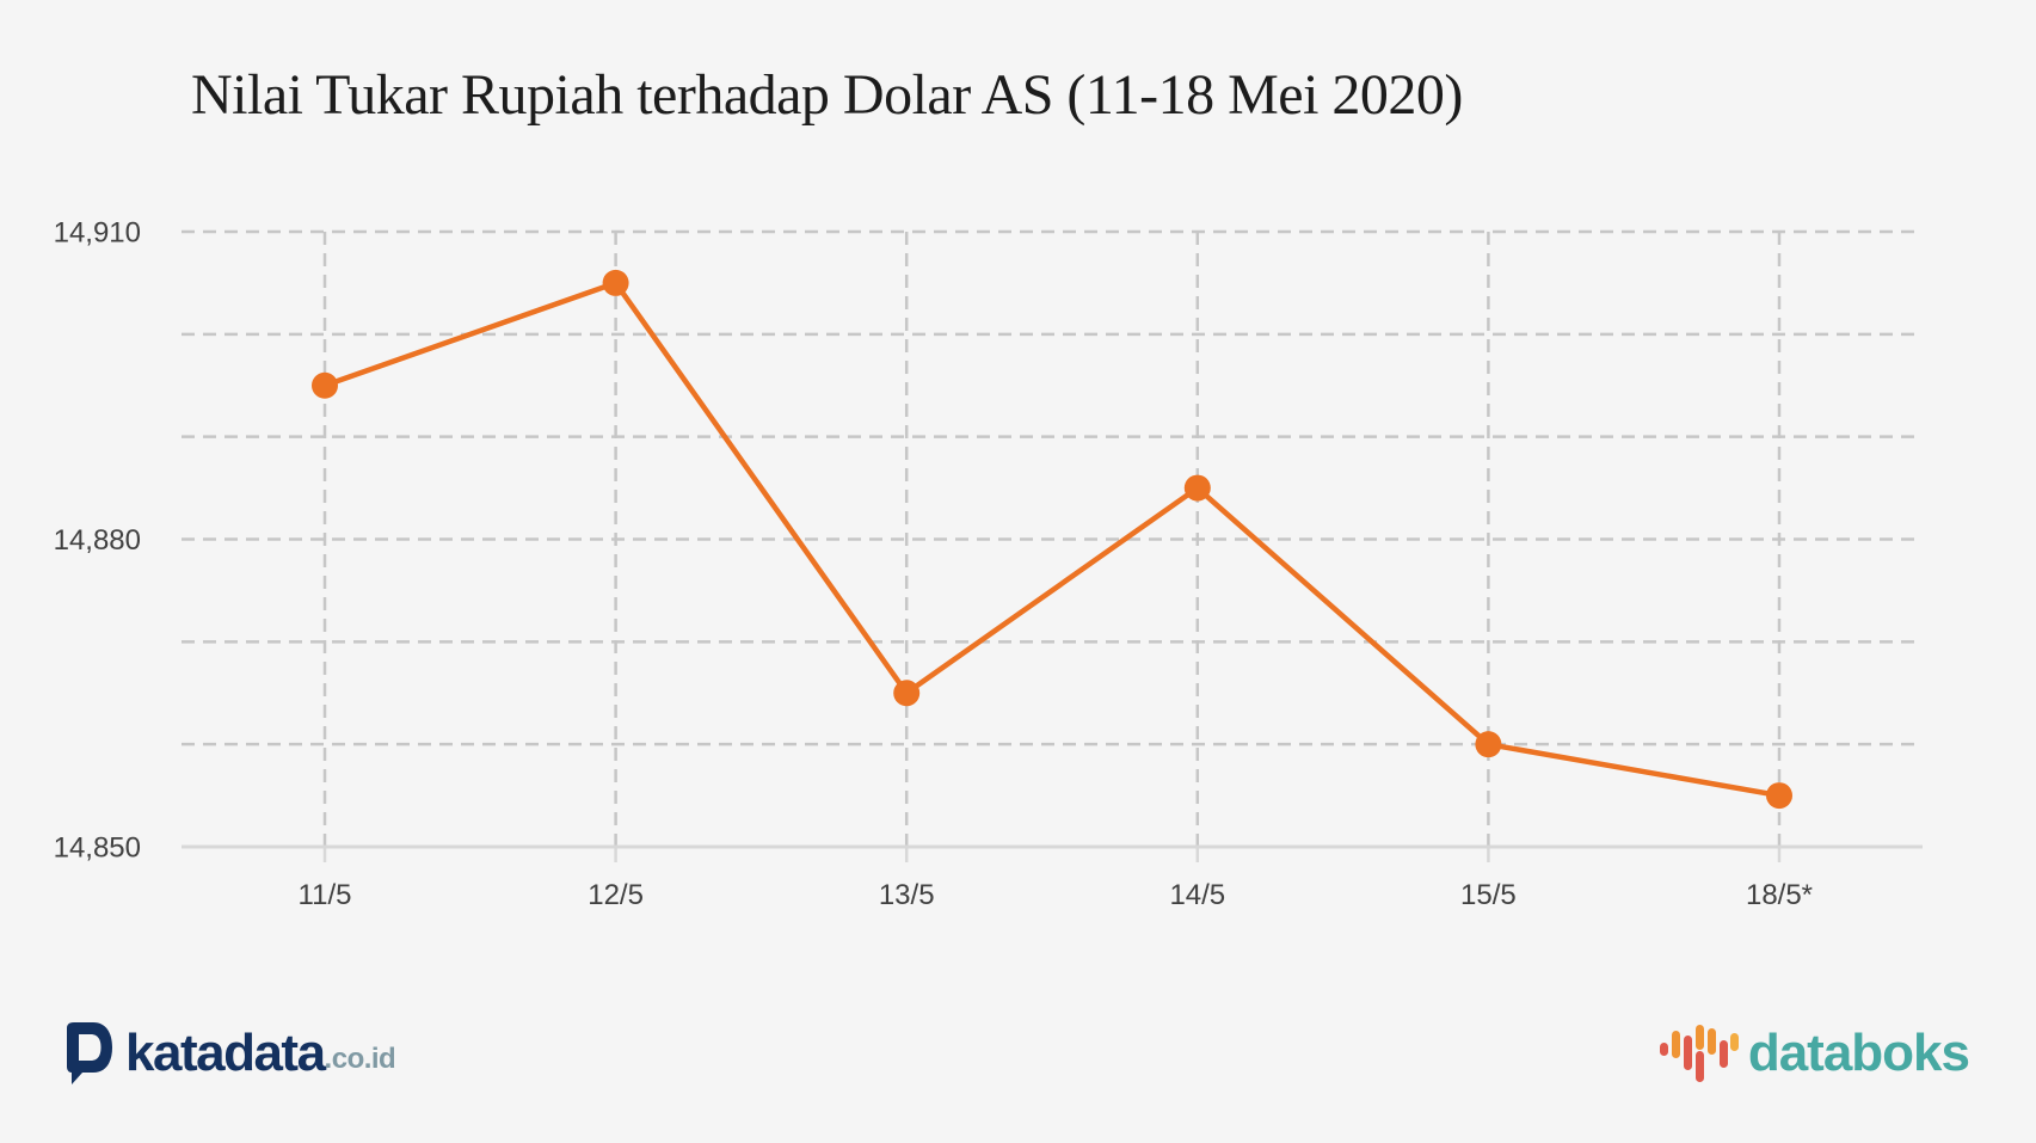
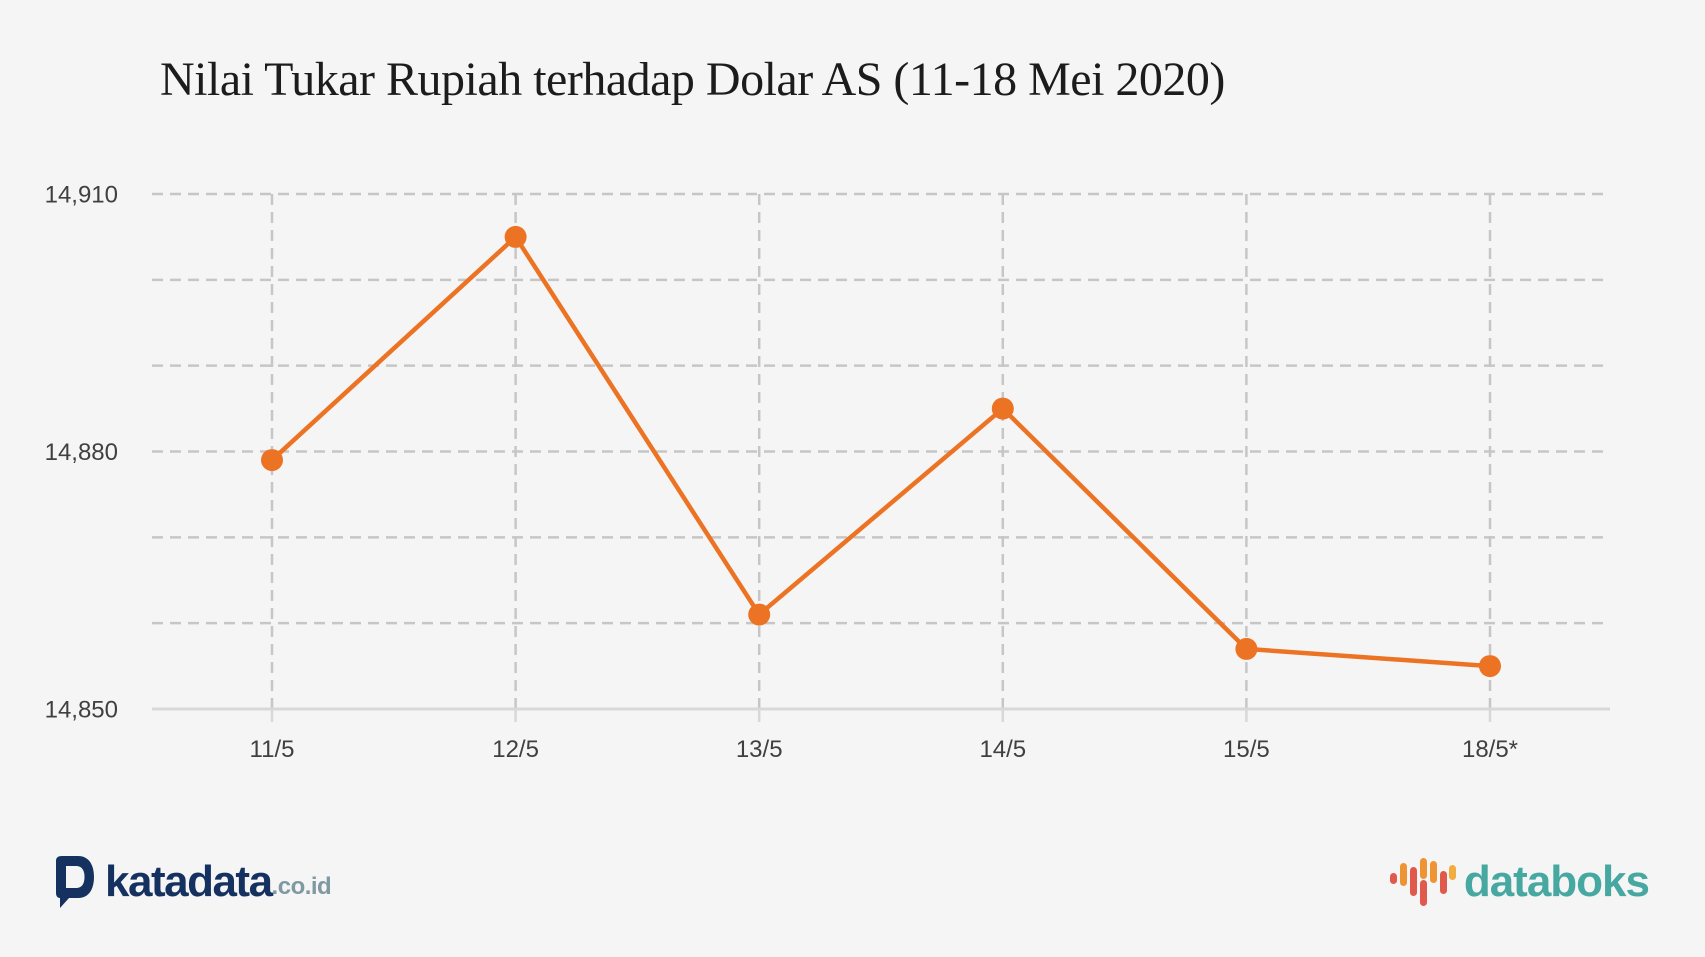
11/5: 14895 -> 14879
13/5: 14865 -> 14861
15/5: 14860 -> 14857
